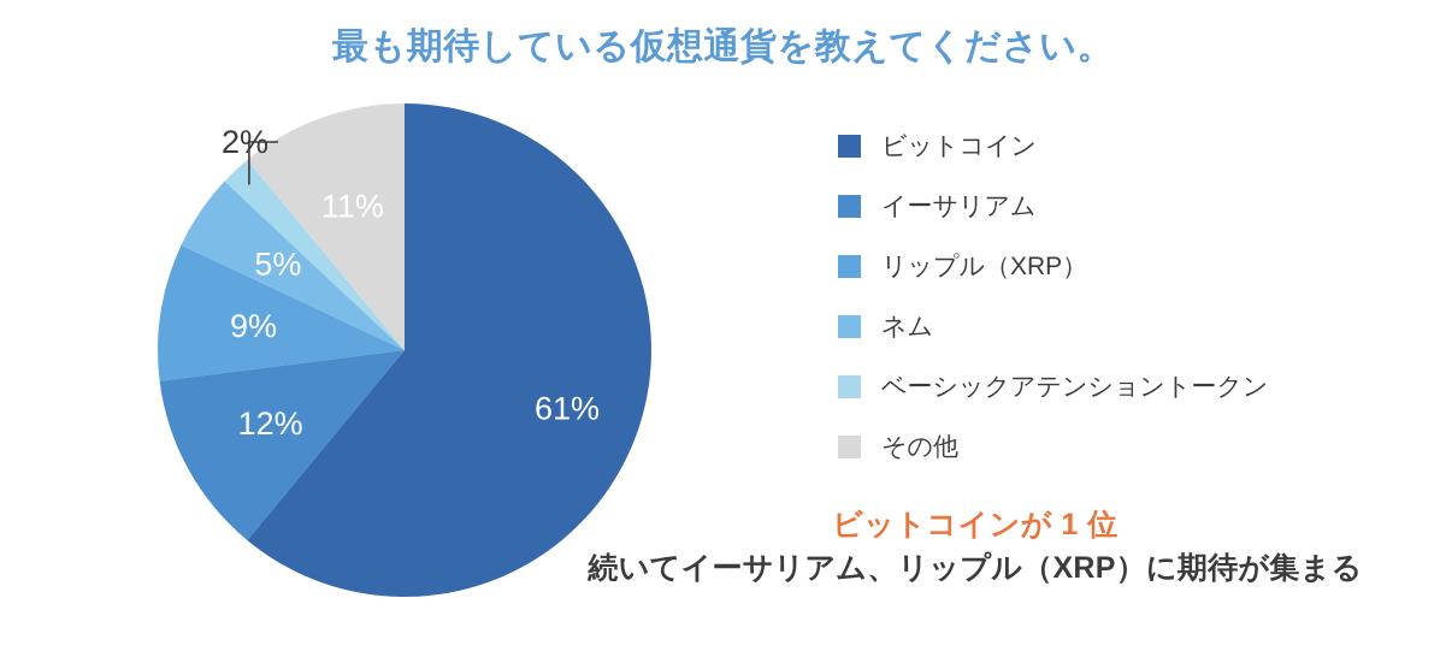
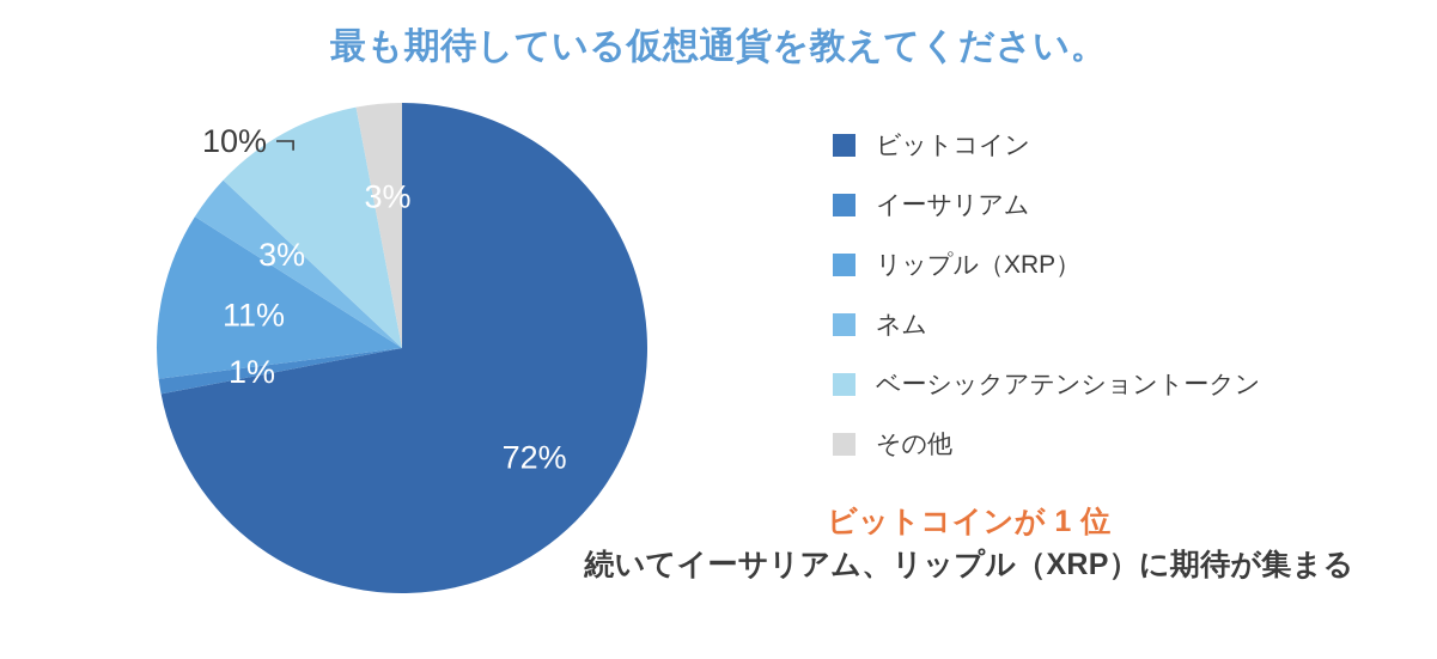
ビットコイン: 61% -> 72%
イーサリアム: 12% -> 1%
リップル（XRP）: 9% -> 11%
ネム: 5% -> 3%
ベーシックアテンショントークン: 2% -> 10%
その他: 11% -> 3%
